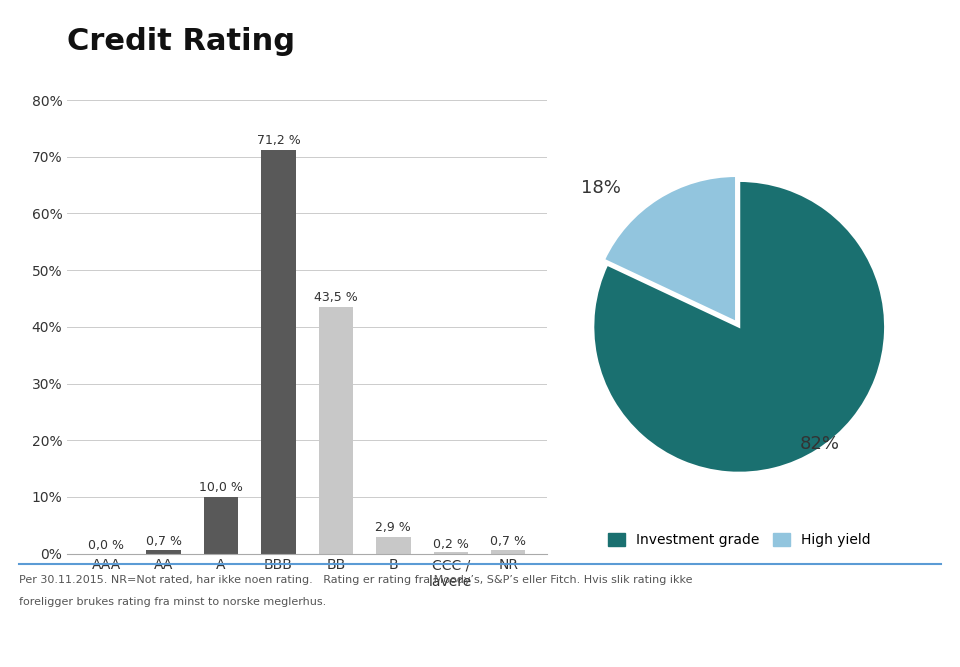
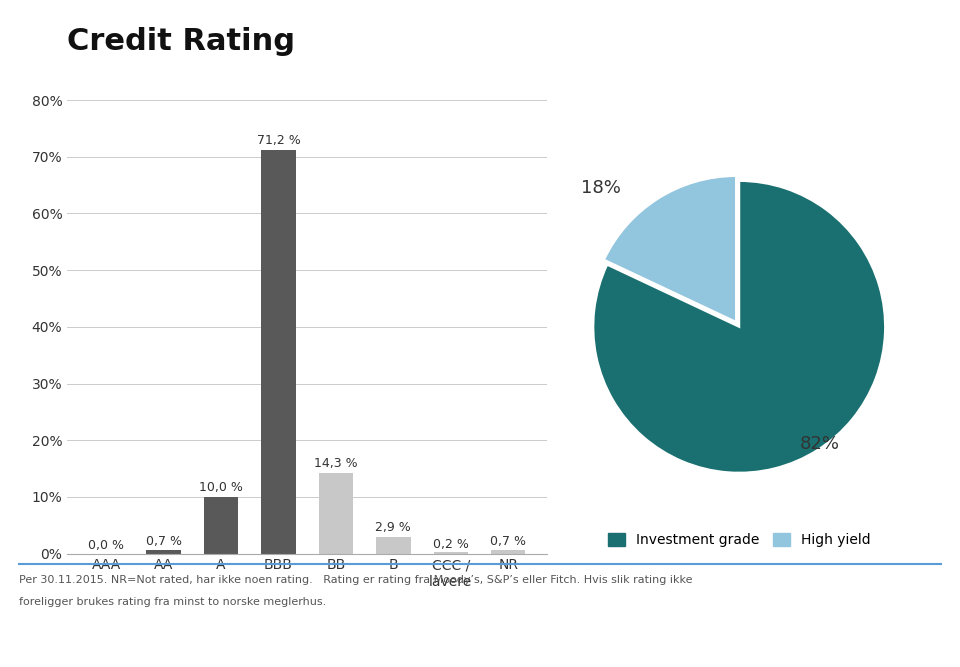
BB: 43,5 -> 14,3
